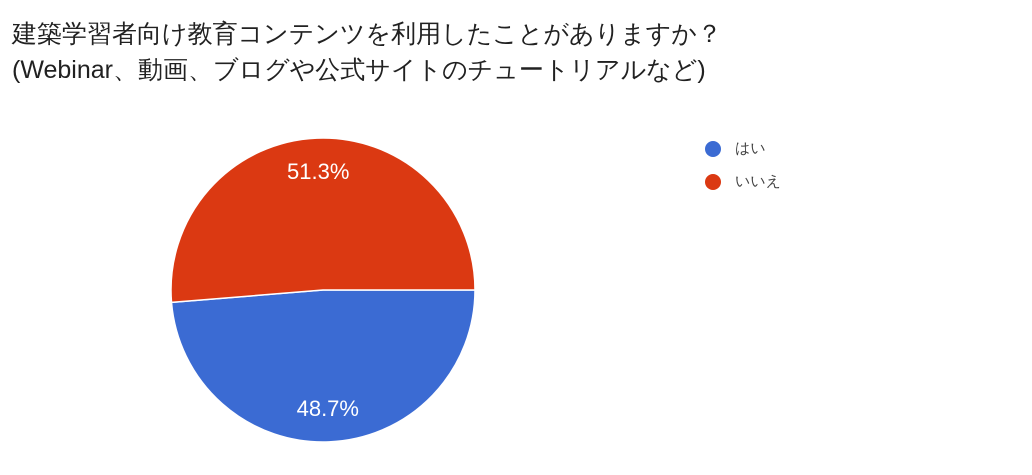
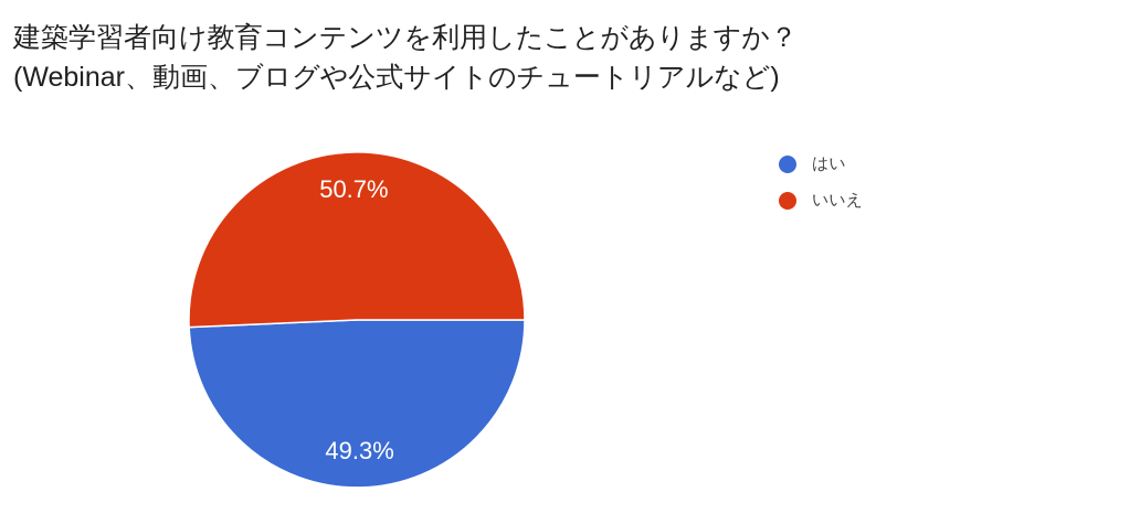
はい: 48.7% -> 49.3%
いいえ: 51.3% -> 50.7%
